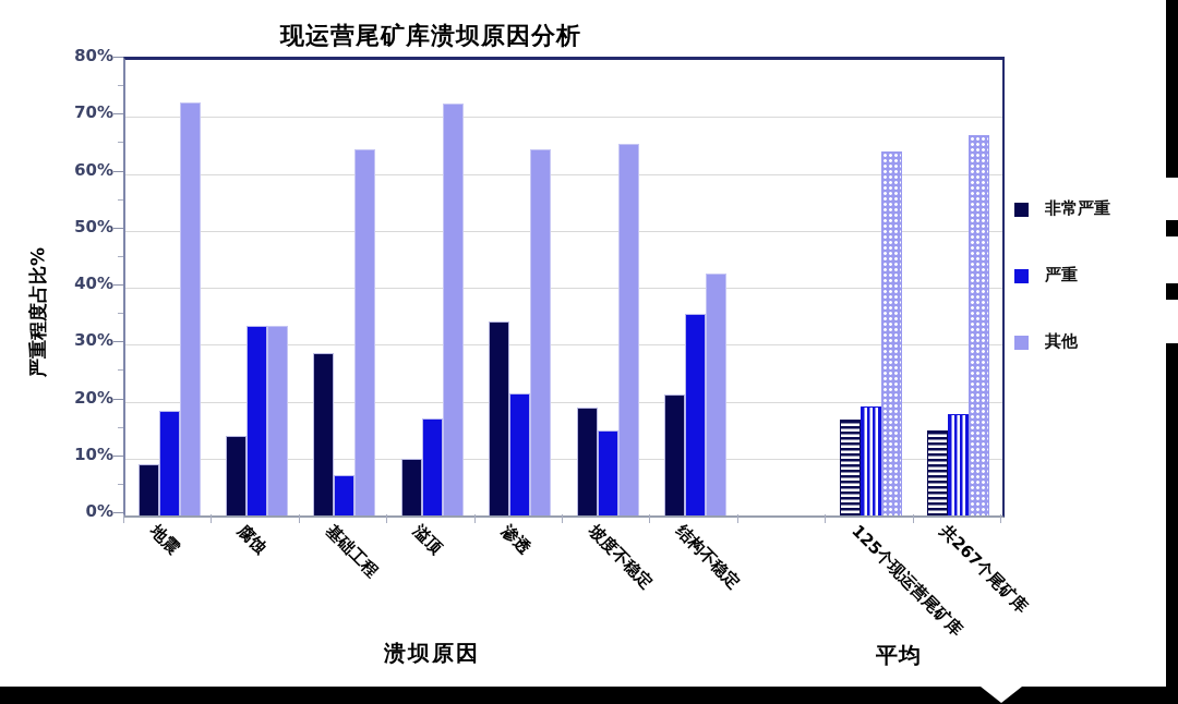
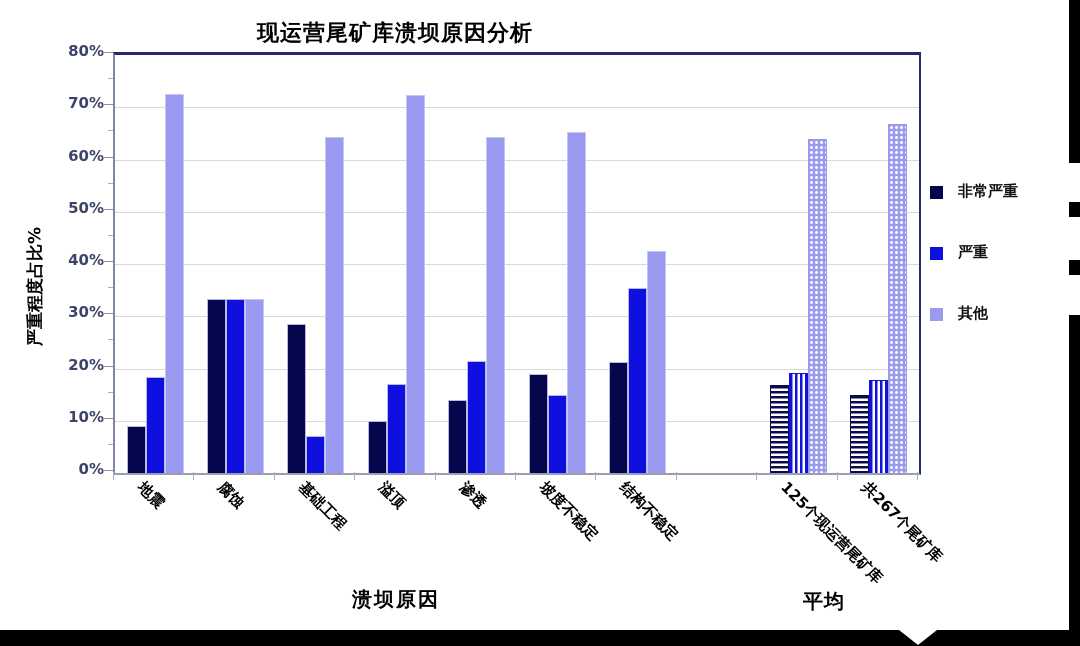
非常严重/腐蚀: 14% -> 33%
非常严重/渗透: 34% -> 14%
